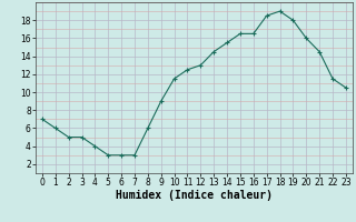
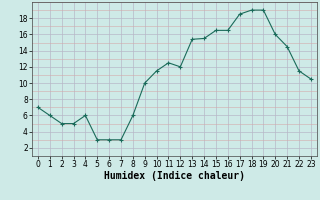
4: 4.0 -> 6.0
9: 9.0 -> 10.0
12: 13.0 -> 12.0
13: 14.5 -> 15.4
19: 18.0 -> 19.0
